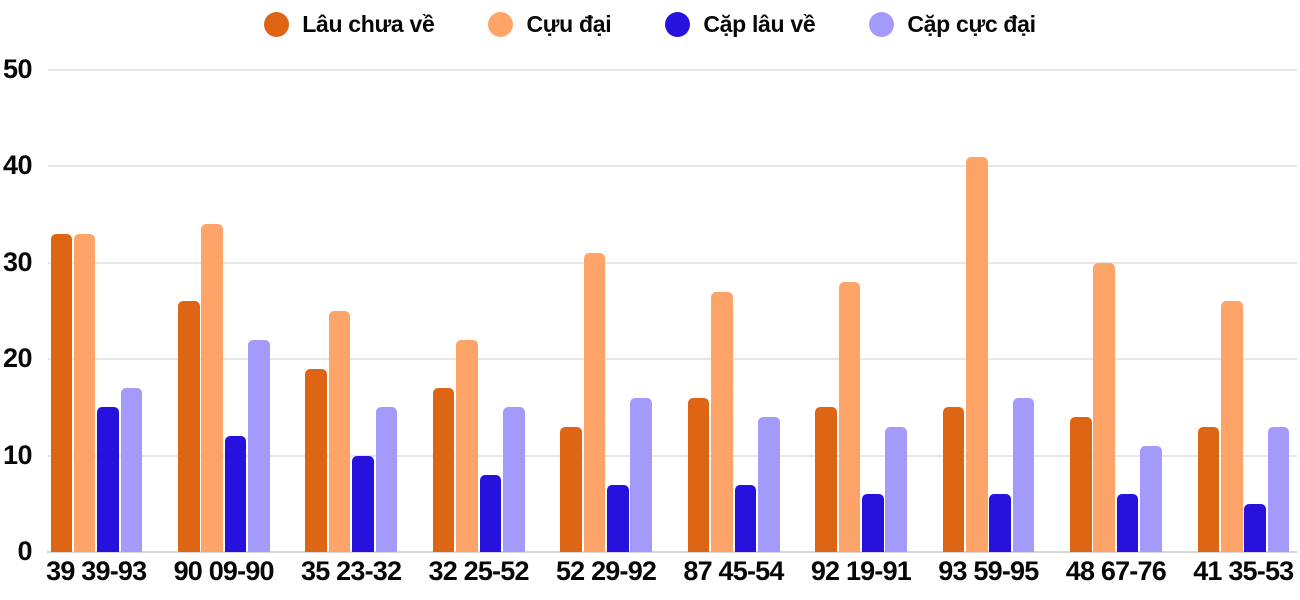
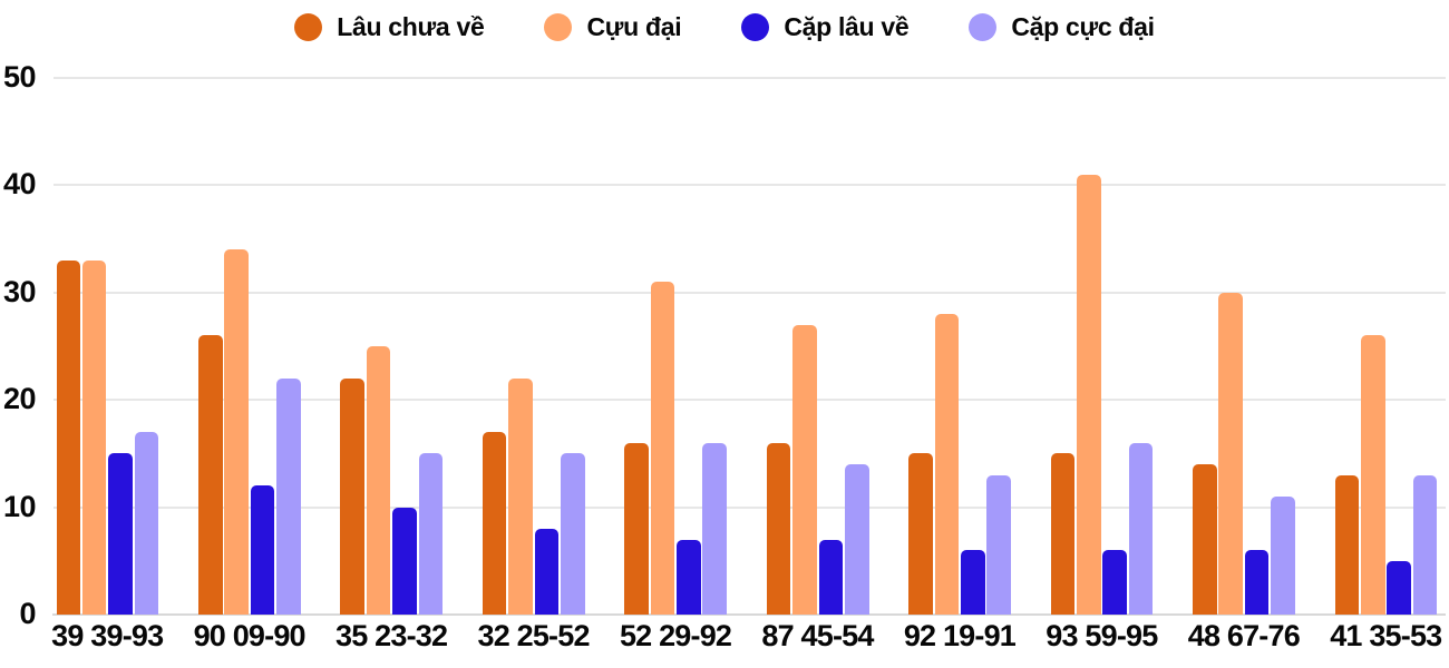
Lâu chưa về/35 23-32: 19 -> 22
Lâu chưa về/52 29-92: 13 -> 16
